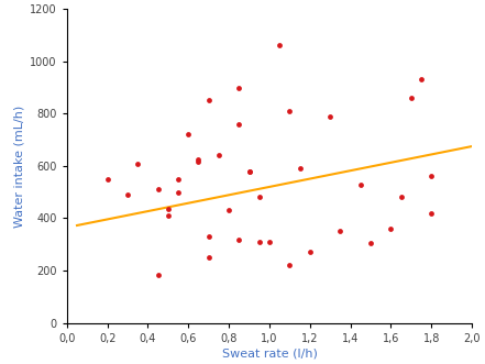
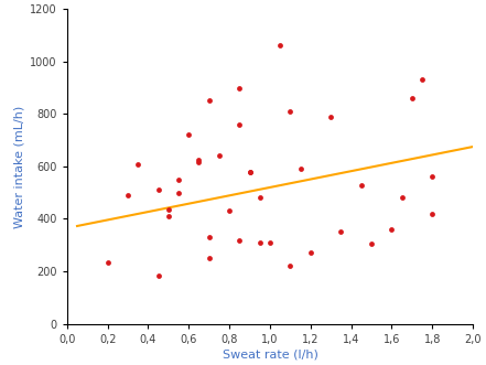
0,2: 550 -> 235
